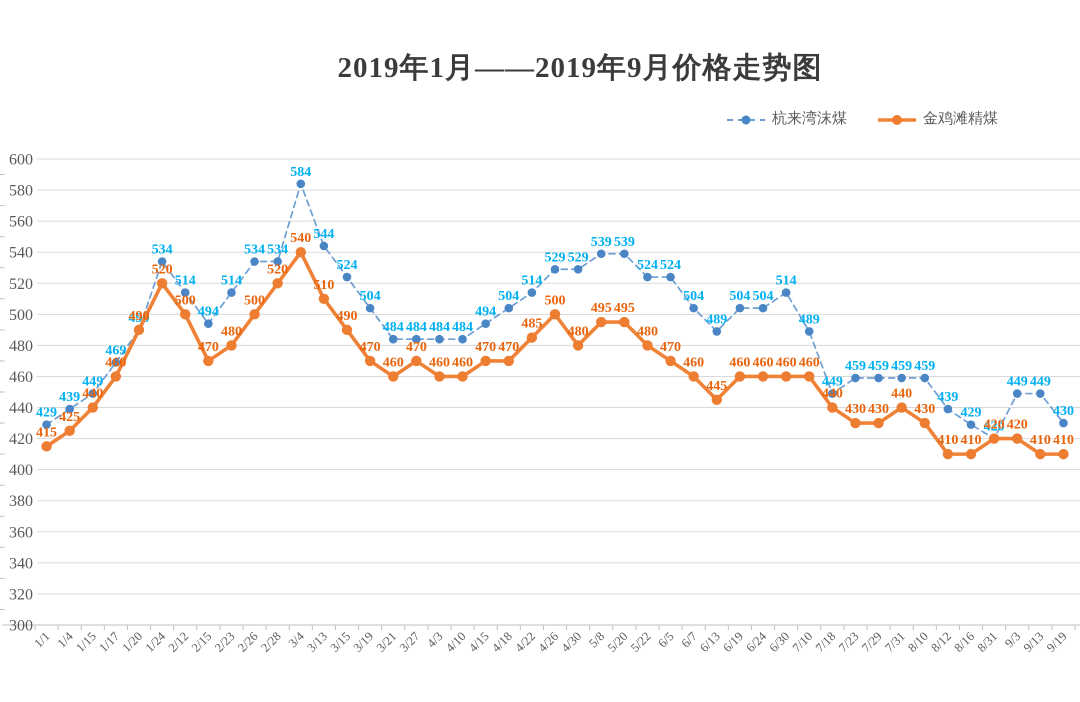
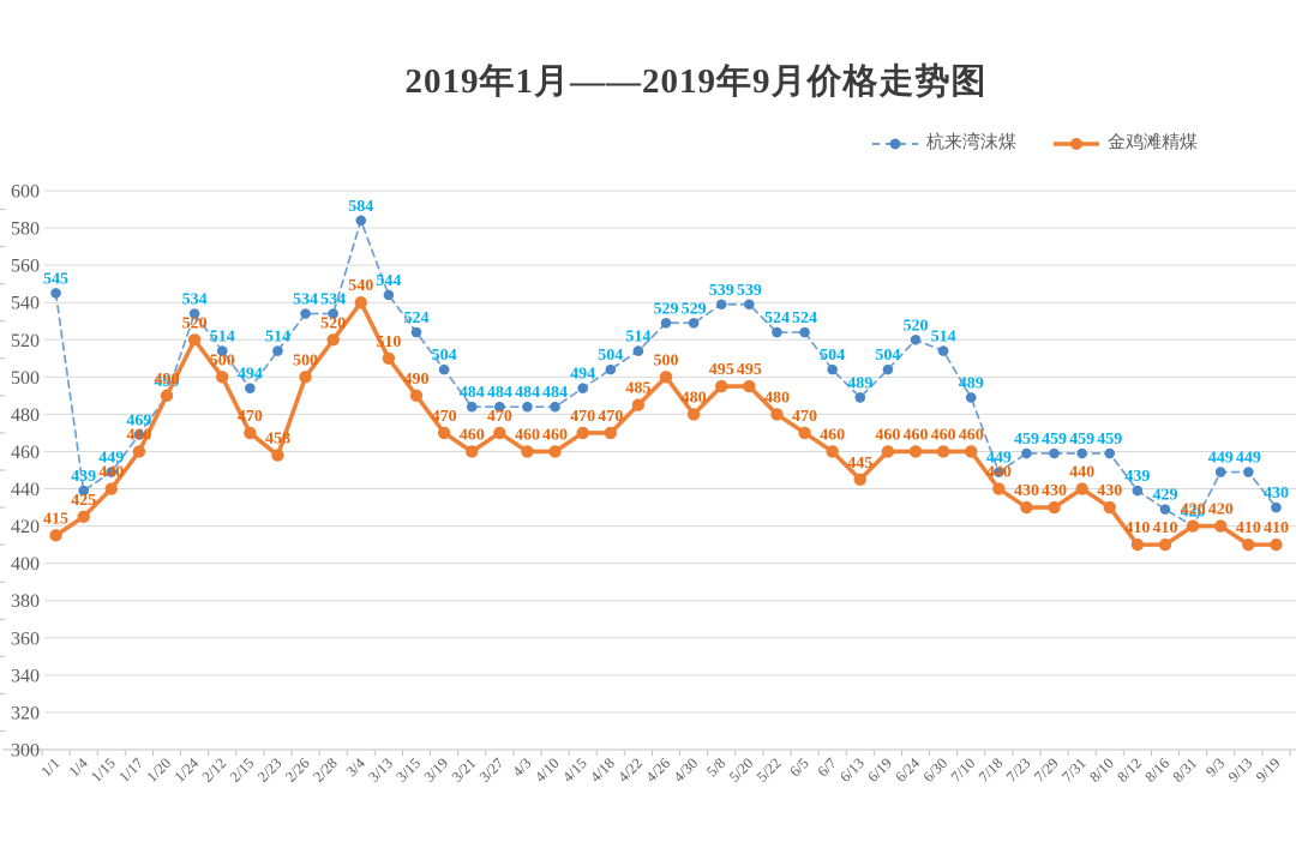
杭来湾沫煤/1/1: 429 -> 545
金鸡滩精煤/2/23: 480 -> 458
杭来湾沫煤/6/24: 504 -> 520
